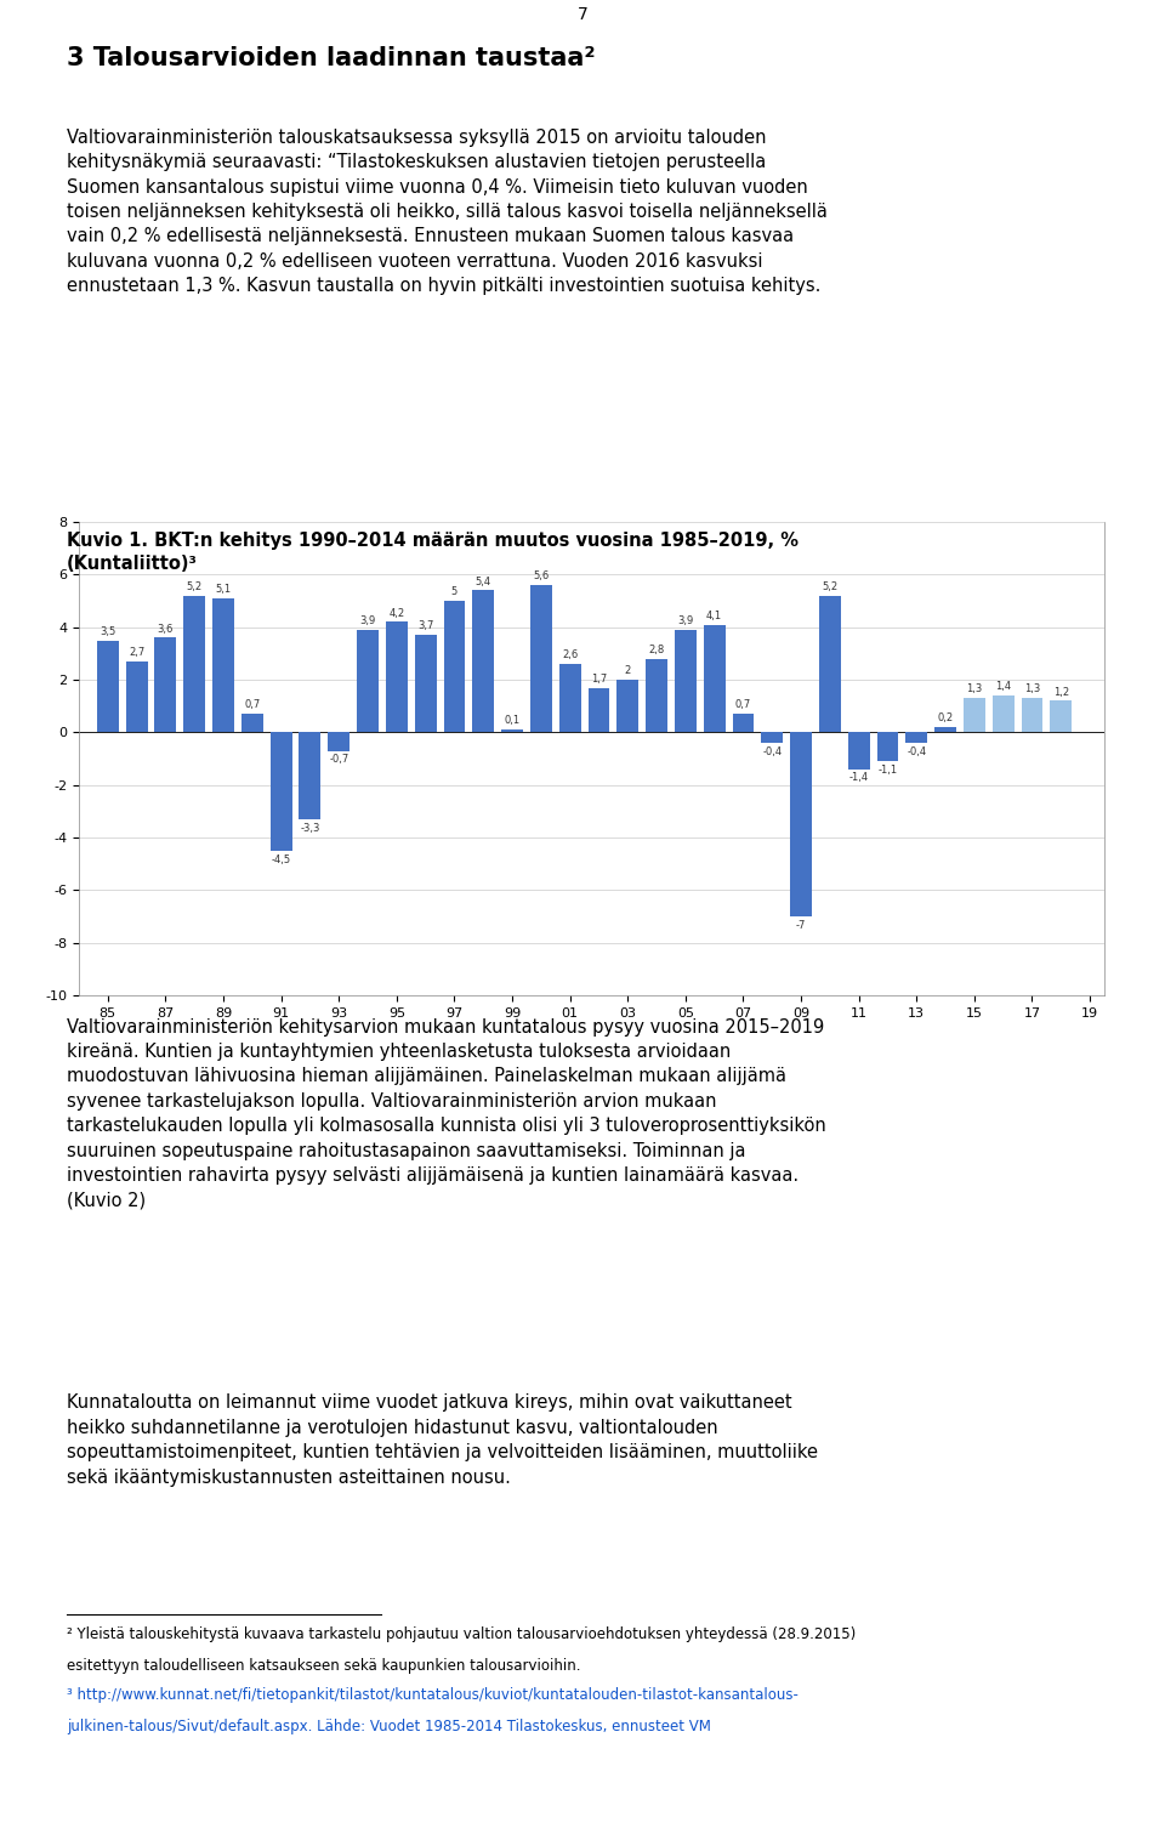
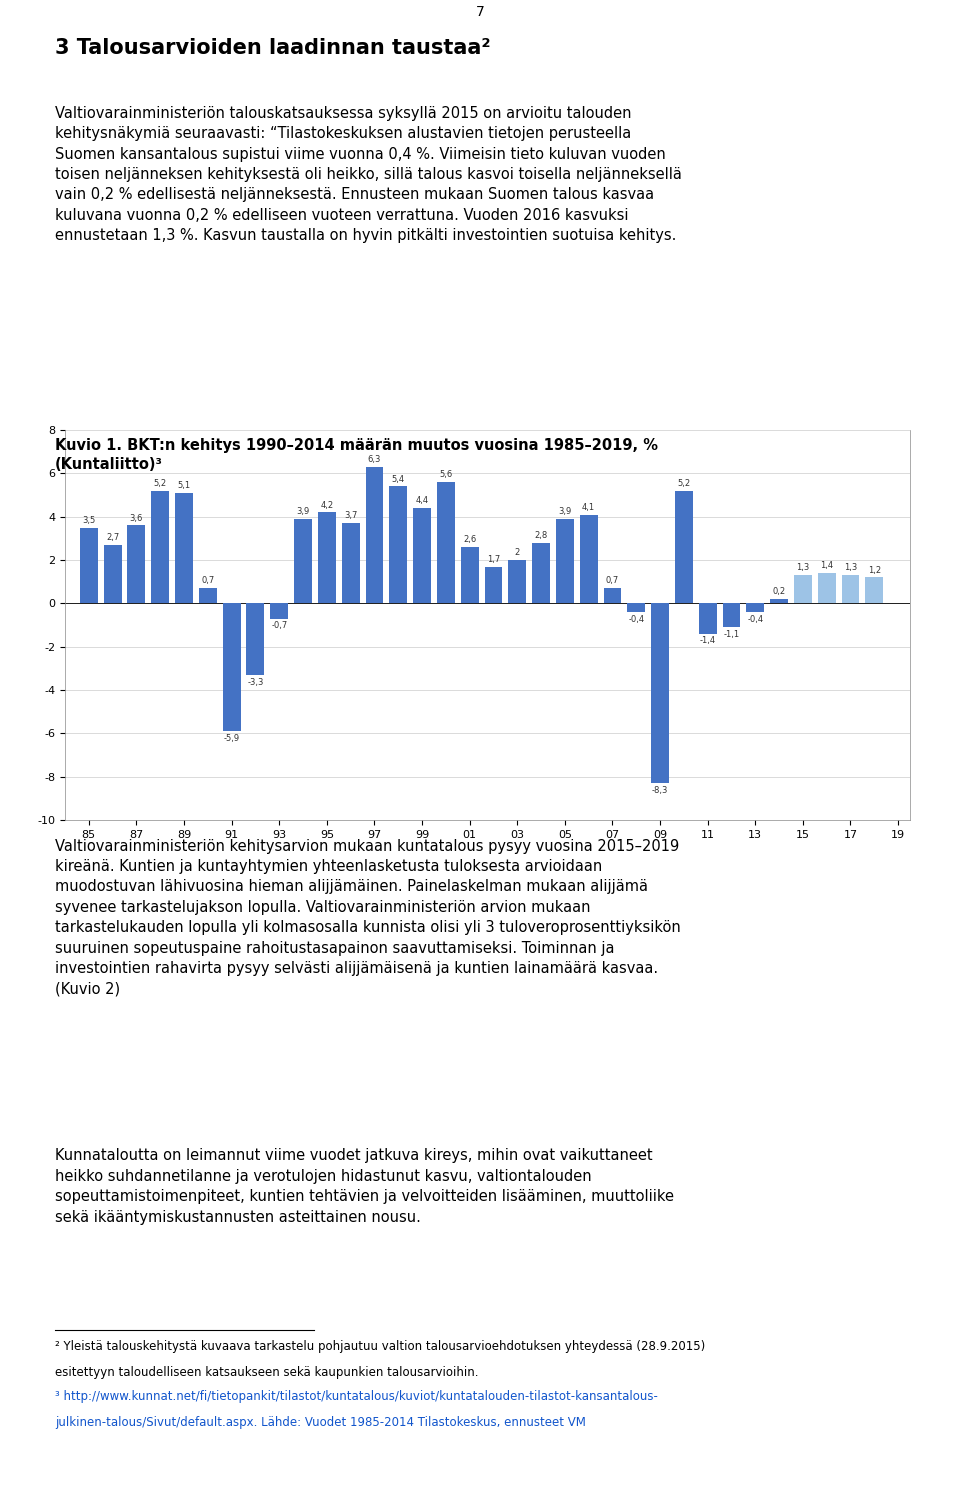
91: -4,5 -> -5,9
97: 5.0 -> 6.3
99: 0,1 -> 4,4
09: -7 -> -8,3
